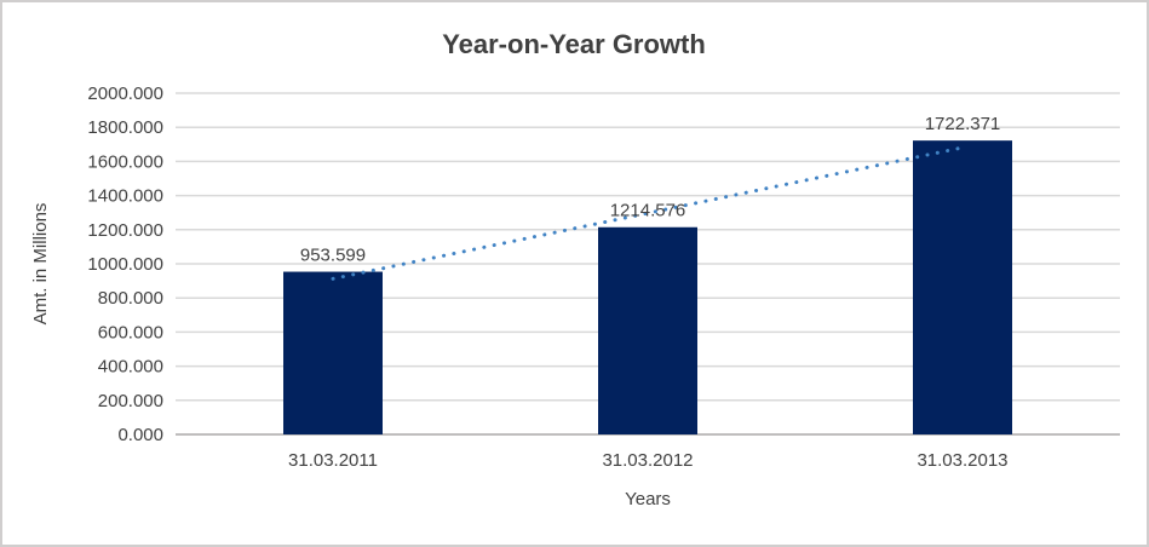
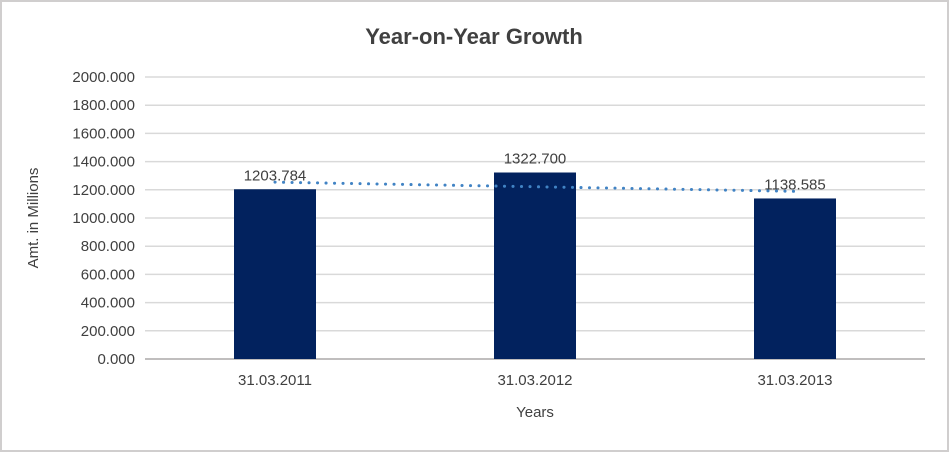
31.03.2011: 953.599 -> 1203.784
31.03.2012: 1214.576 -> 1322.700
31.03.2013: 1722.371 -> 1138.585
